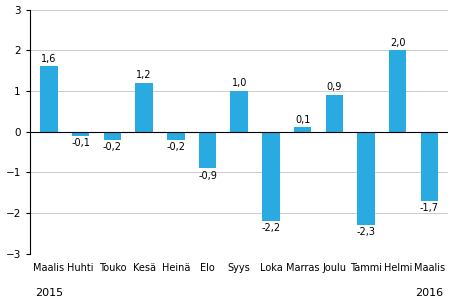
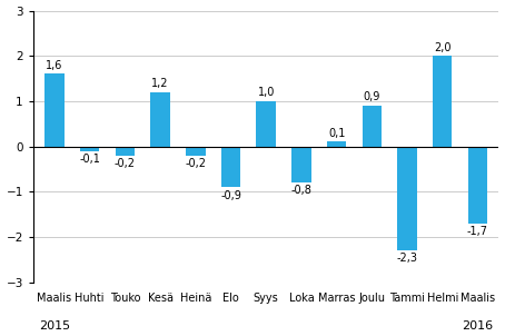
Loka: -2,2 -> -0,8
